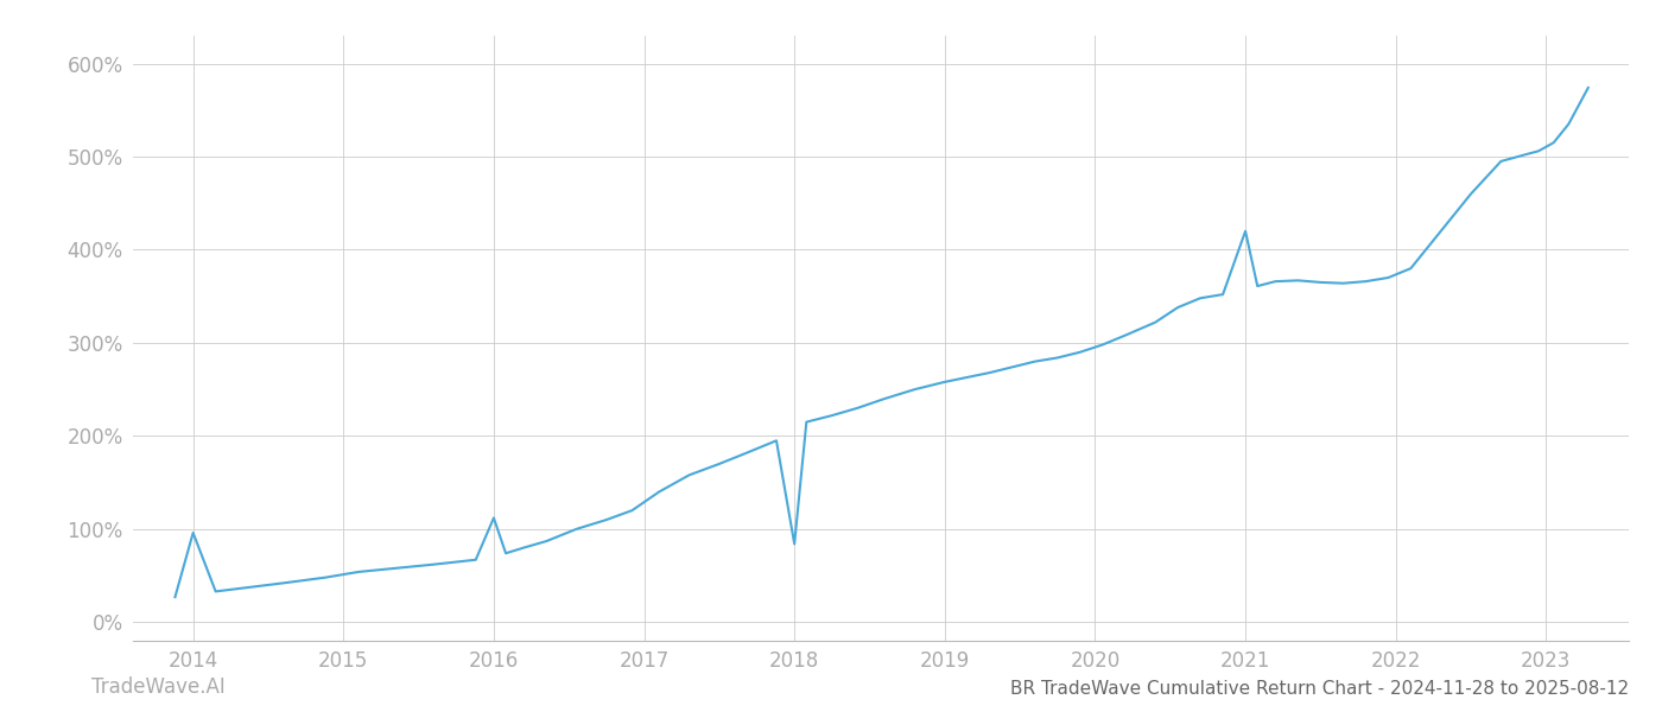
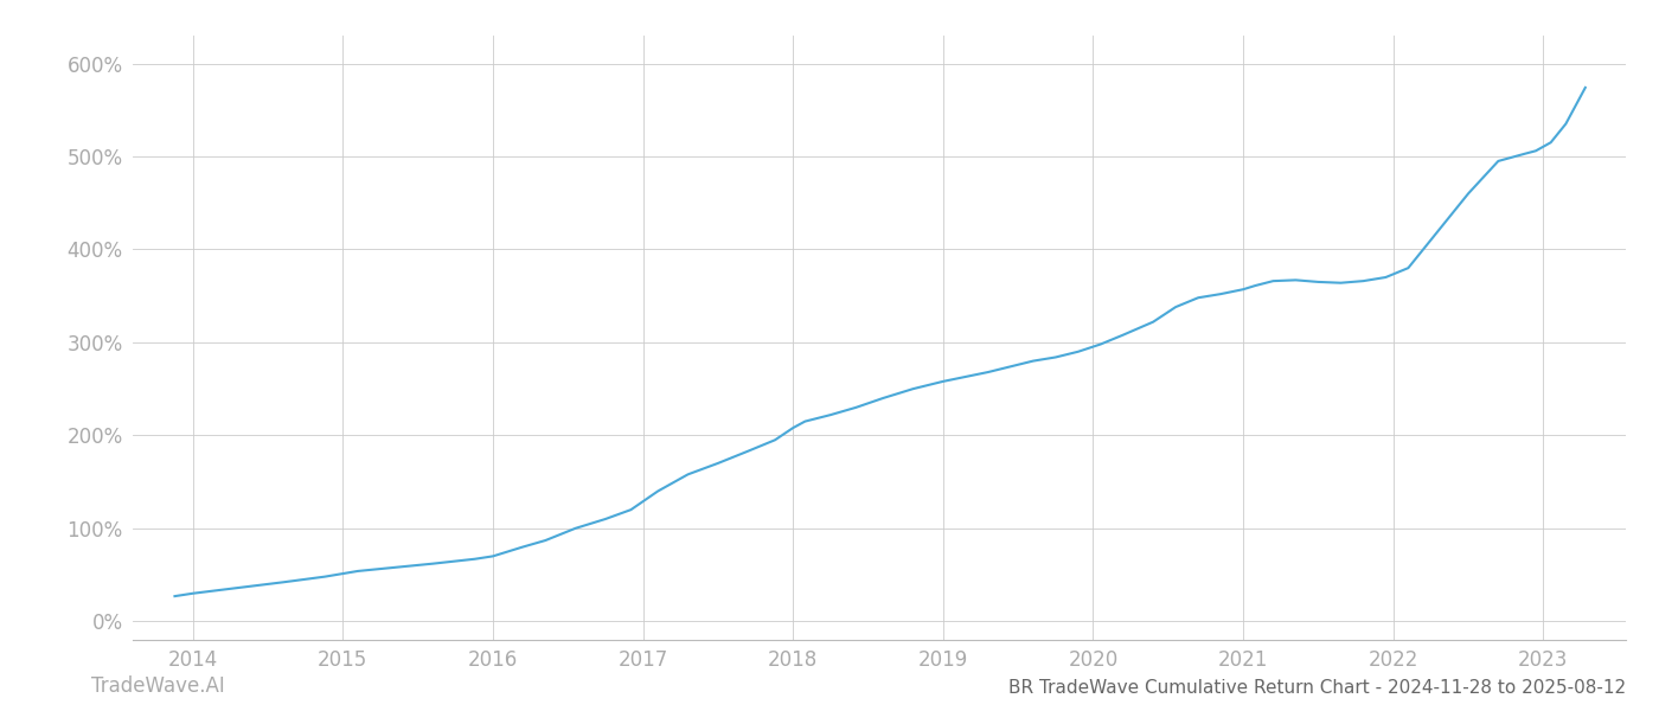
2014: 96% -> 30%
2016: 112% -> 70%
2018: 84% -> 208%
2021: 420% -> 357%
